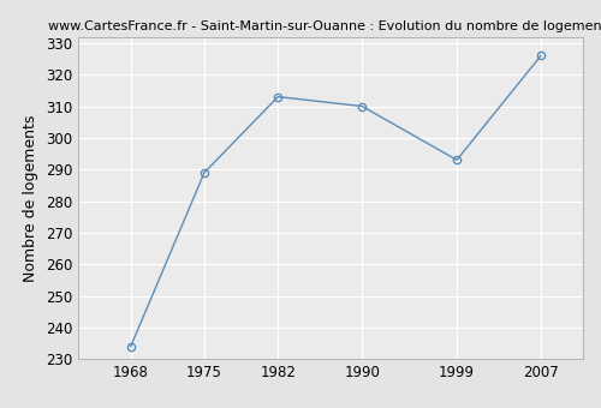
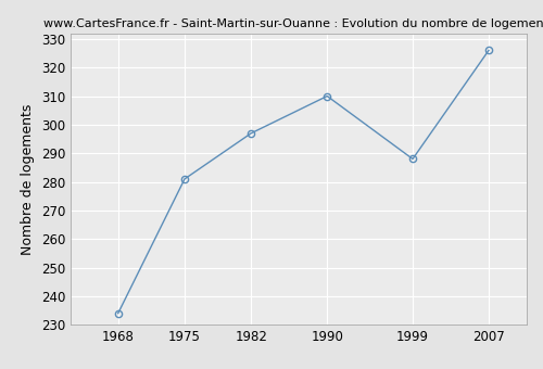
1975: 289 -> 281
1982: 313 -> 297
1999: 293 -> 288
